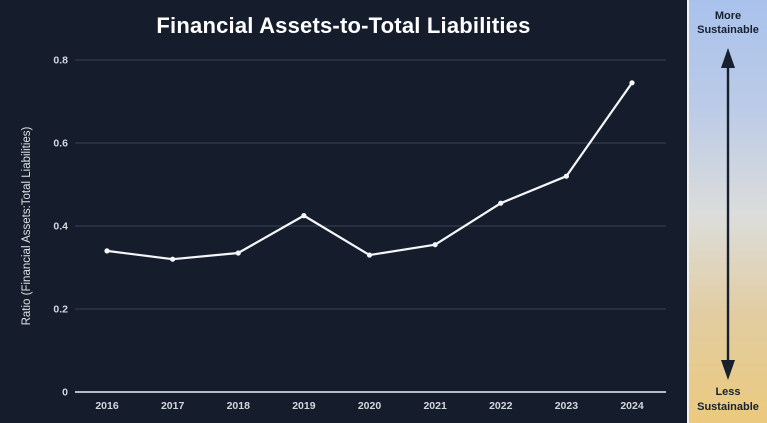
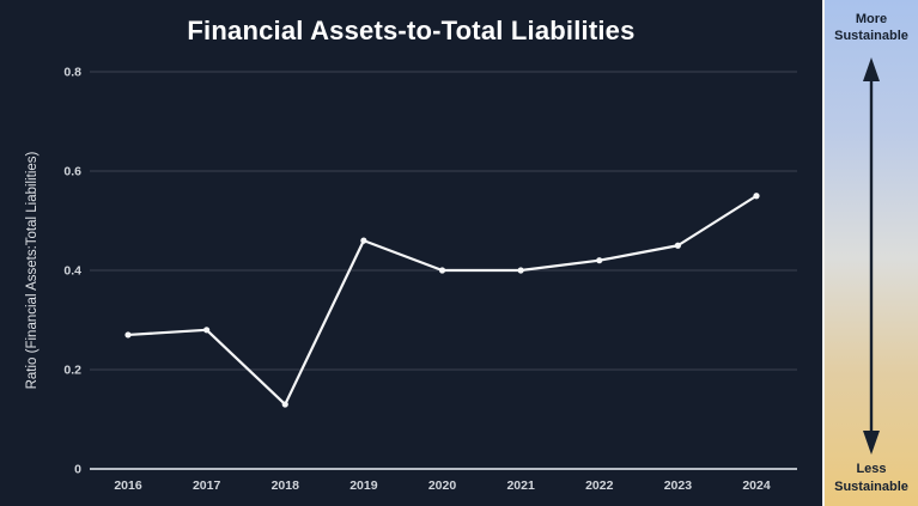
2016: 0.34 -> 0.27
2017: 0.32 -> 0.28
2018: 0.34 -> 0.13
2019: 0.42 -> 0.46
2020: 0.33 -> 0.40
2021: 0.35 -> 0.40
2022: 0.46 -> 0.42
2023: 0.52 -> 0.45
2024: 0.74 -> 0.55
